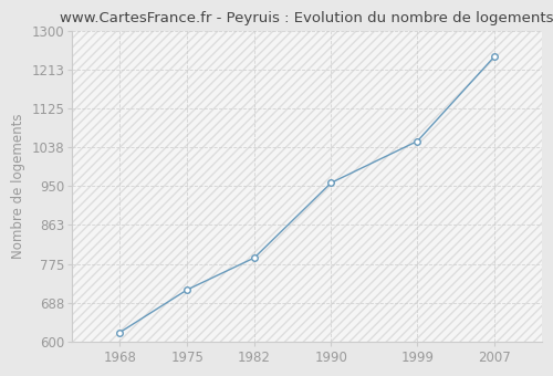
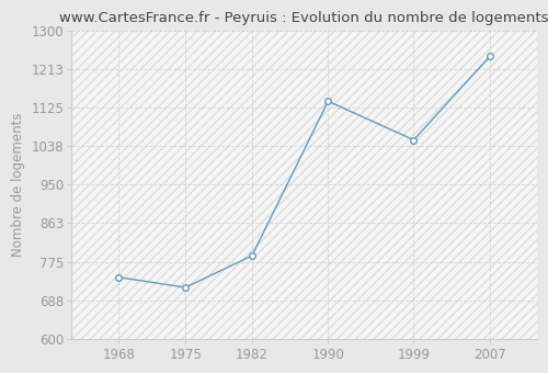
1968: 621 -> 740
1990: 958 -> 1140
